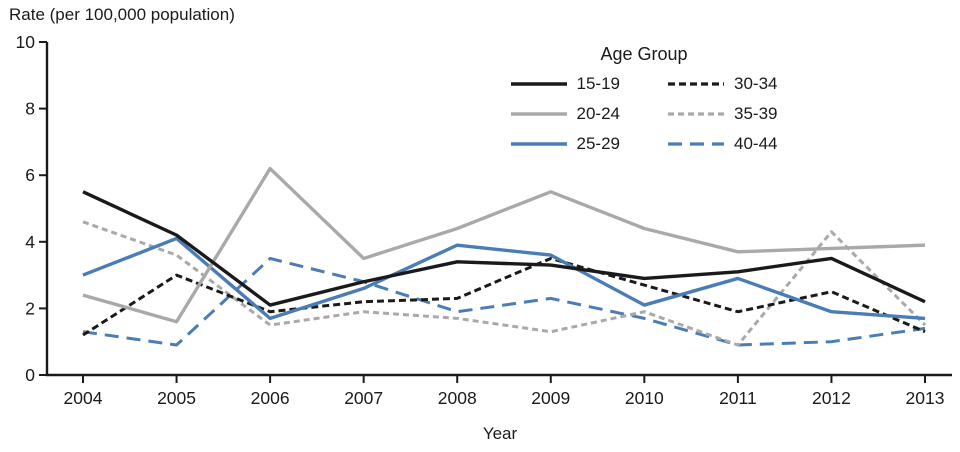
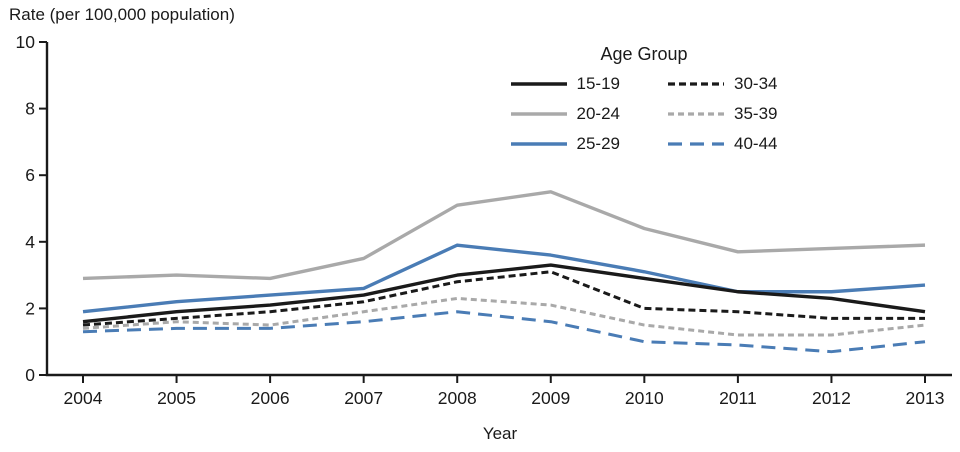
15-19/2004: 5.5 -> 1.6
20-24/2004: 2.4 -> 2.9
25-29/2004: 3.0 -> 1.9
30-34/2004: 1.2 -> 1.5
35-39/2004: 4.6 -> 1.4
15-19/2005: 4.2 -> 1.9
20-24/2005: 1.6 -> 3.0
25-29/2005: 4.1 -> 2.2
30-34/2005: 3.0 -> 1.7
35-39/2005: 3.6 -> 1.6
40-44/2005: 0.9 -> 1.4
20-24/2006: 6.2 -> 2.9
25-29/2006: 1.7 -> 2.4
40-44/2006: 3.5 -> 1.4
15-19/2007: 2.8 -> 2.4
40-44/2007: 2.8 -> 1.6
15-19/2008: 3.4 -> 3.0
20-24/2008: 4.4 -> 5.1
30-34/2008: 2.3 -> 2.8
35-39/2008: 1.7 -> 2.3
30-34/2009: 3.5 -> 3.1
35-39/2009: 1.3 -> 2.1
40-44/2009: 2.3 -> 1.6
25-29/2010: 2.1 -> 3.1
30-34/2010: 2.7 -> 2.0
35-39/2010: 1.9 -> 1.5
40-44/2010: 1.7 -> 1.0
15-19/2011: 3.1 -> 2.5
25-29/2011: 2.9 -> 2.5
35-39/2011: 0.9 -> 1.2
15-19/2012: 3.5 -> 2.3
25-29/2012: 1.9 -> 2.5
30-34/2012: 2.5 -> 1.7
35-39/2012: 4.3 -> 1.2
40-44/2012: 1.0 -> 0.7
15-19/2013: 2.2 -> 1.9
25-29/2013: 1.7 -> 2.7
30-34/2013: 1.3 -> 1.7
40-44/2013: 1.4 -> 1.0
